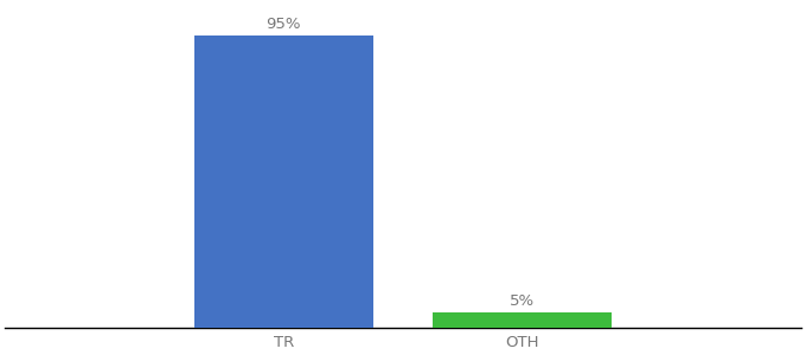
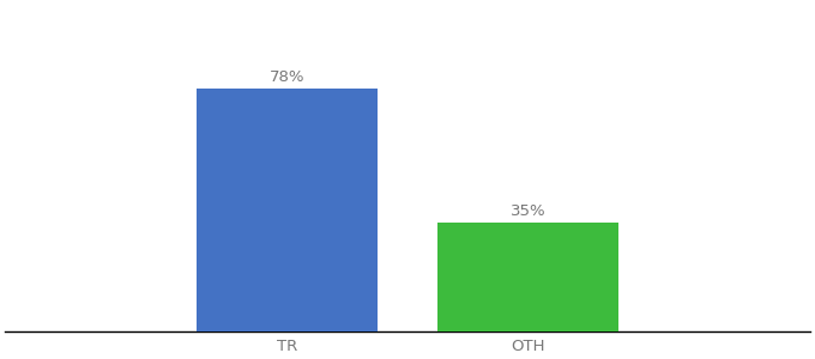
TR: 95% -> 78%
OTH: 5% -> 35%
